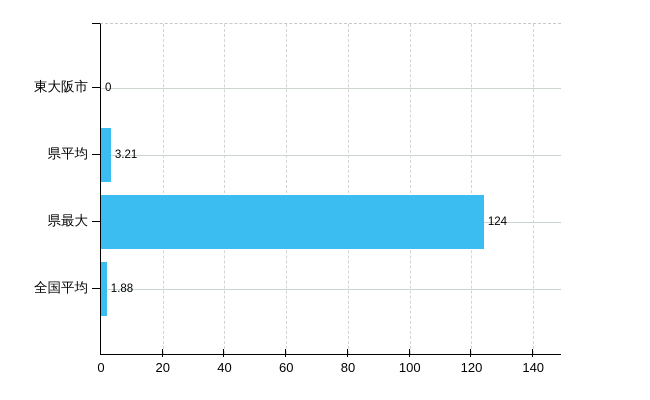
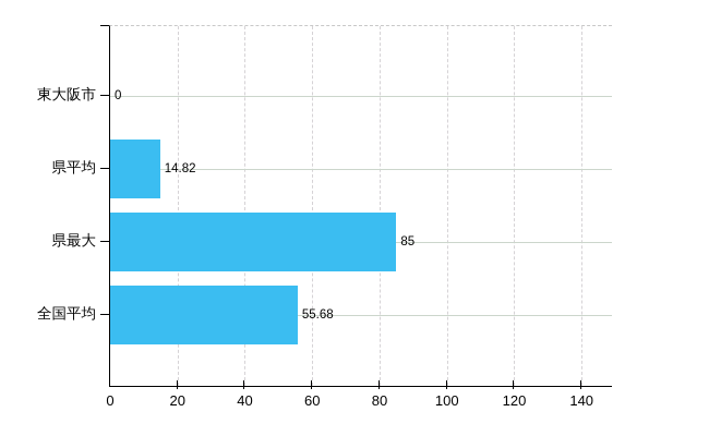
県平均: 3.21 -> 14.82
県最大: 124 -> 85
全国平均: 1.88 -> 55.68
